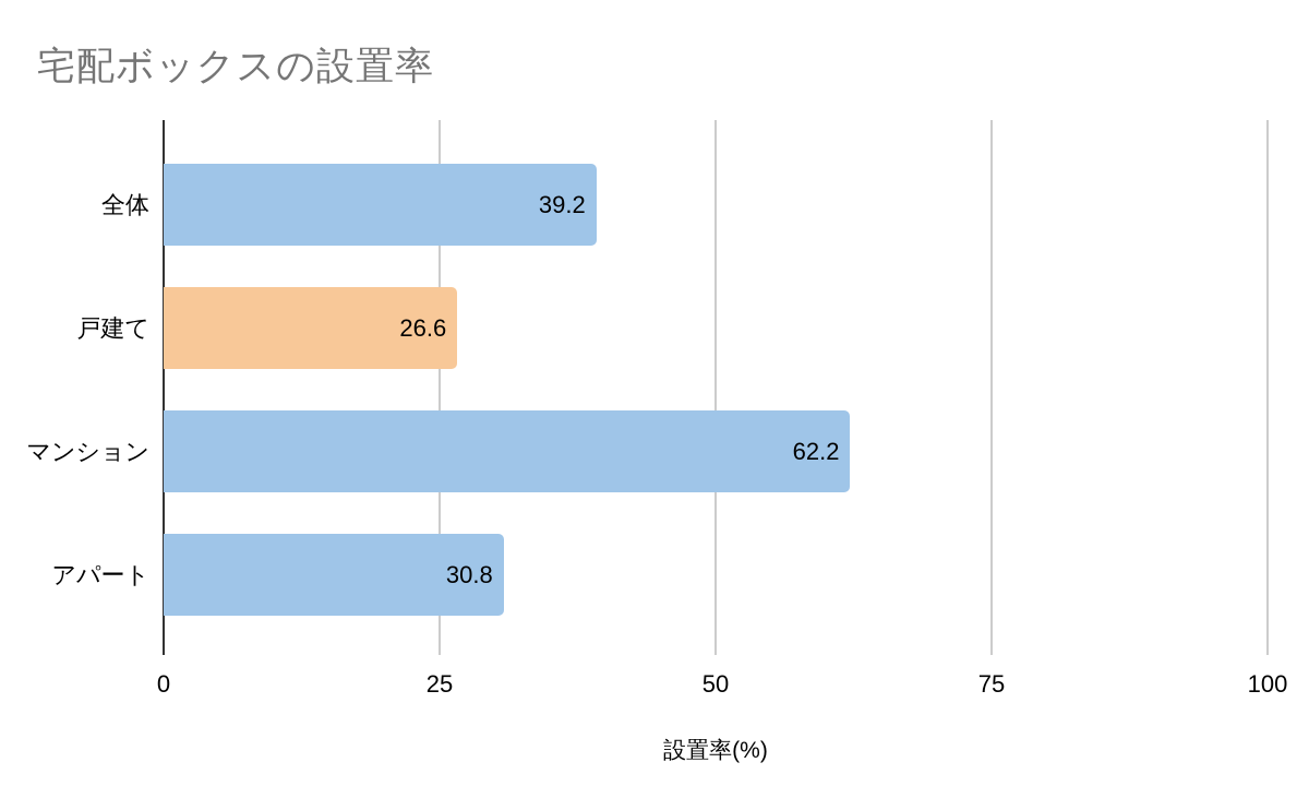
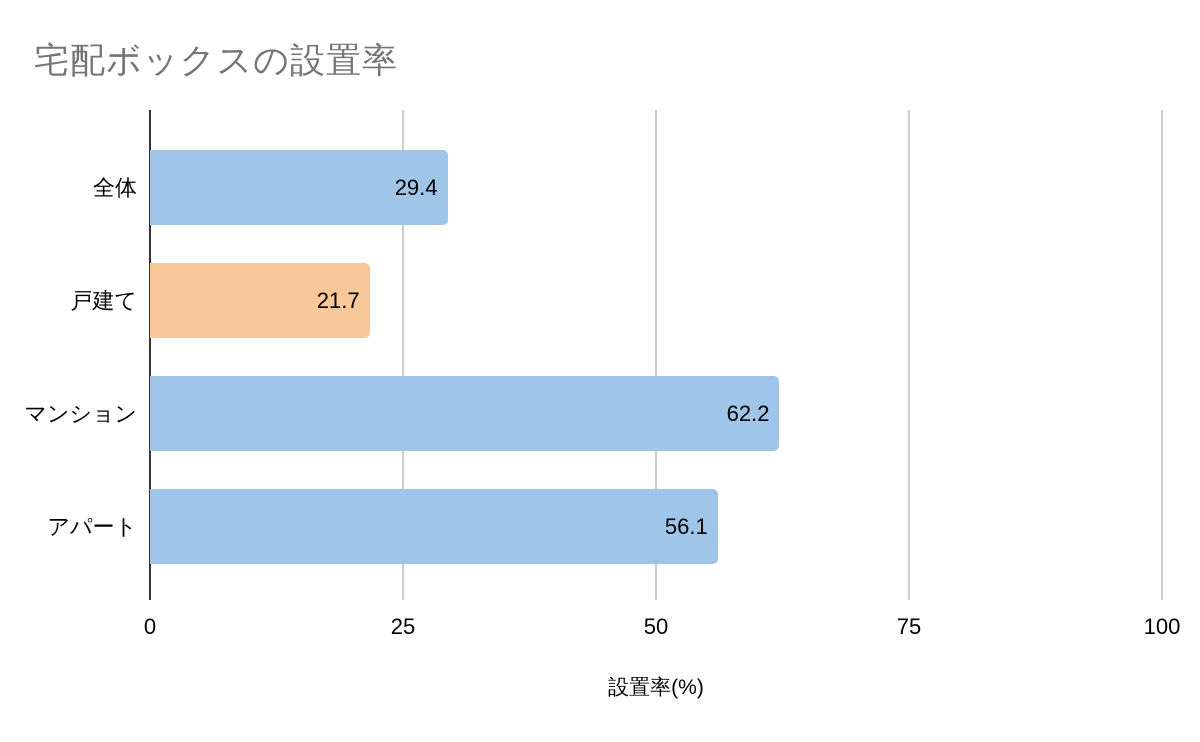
全体: 39.2 -> 29.4
戸建て: 26.6 -> 21.7
アパート: 30.8 -> 56.1
